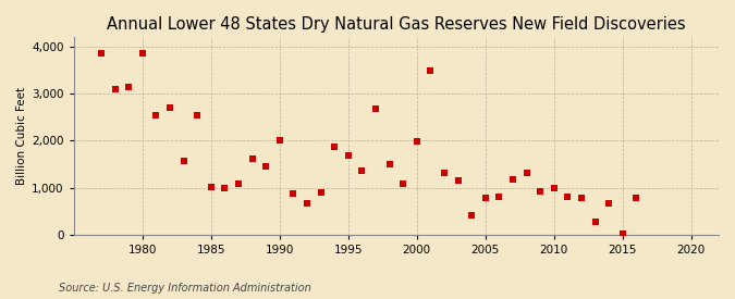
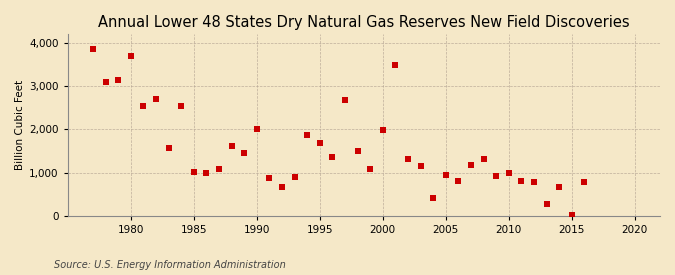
1980: 3,850 -> 3,700
2005: 800 -> 950
